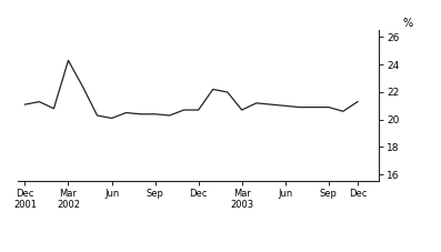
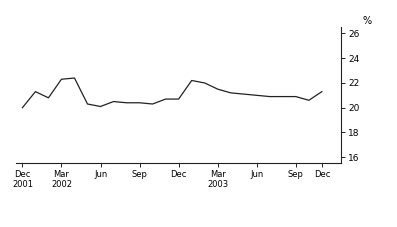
Dec 2001: 21.1 -> 20.0
Mar 2002: 24.3 -> 22.3
Mar 2003: 20.7 -> 21.5
